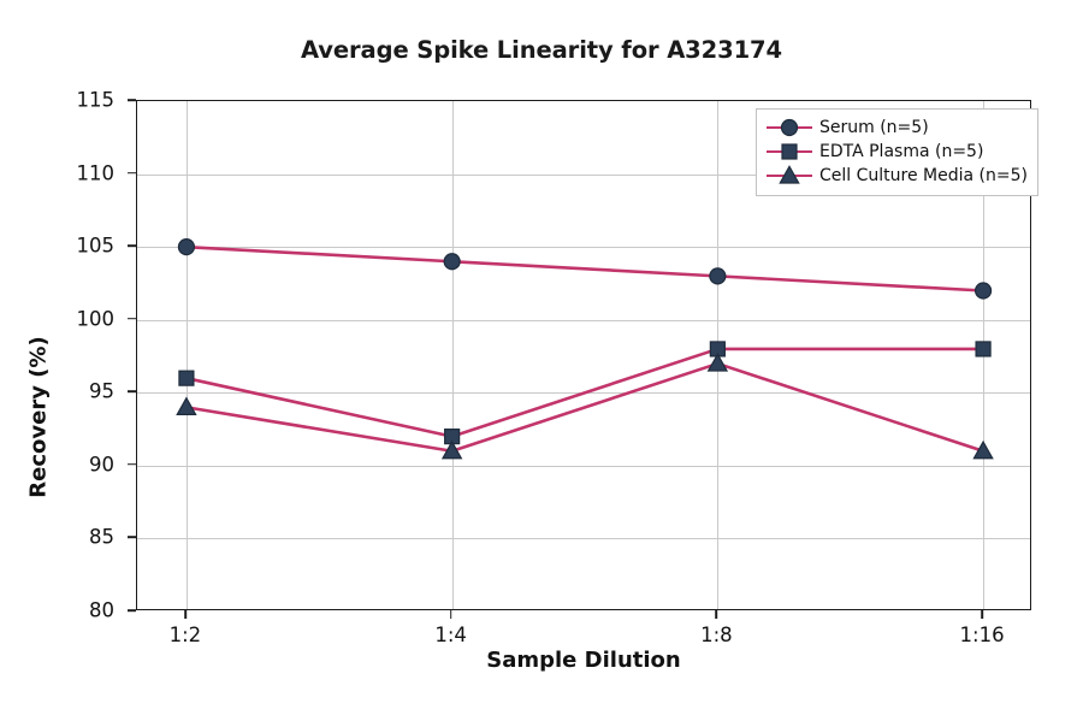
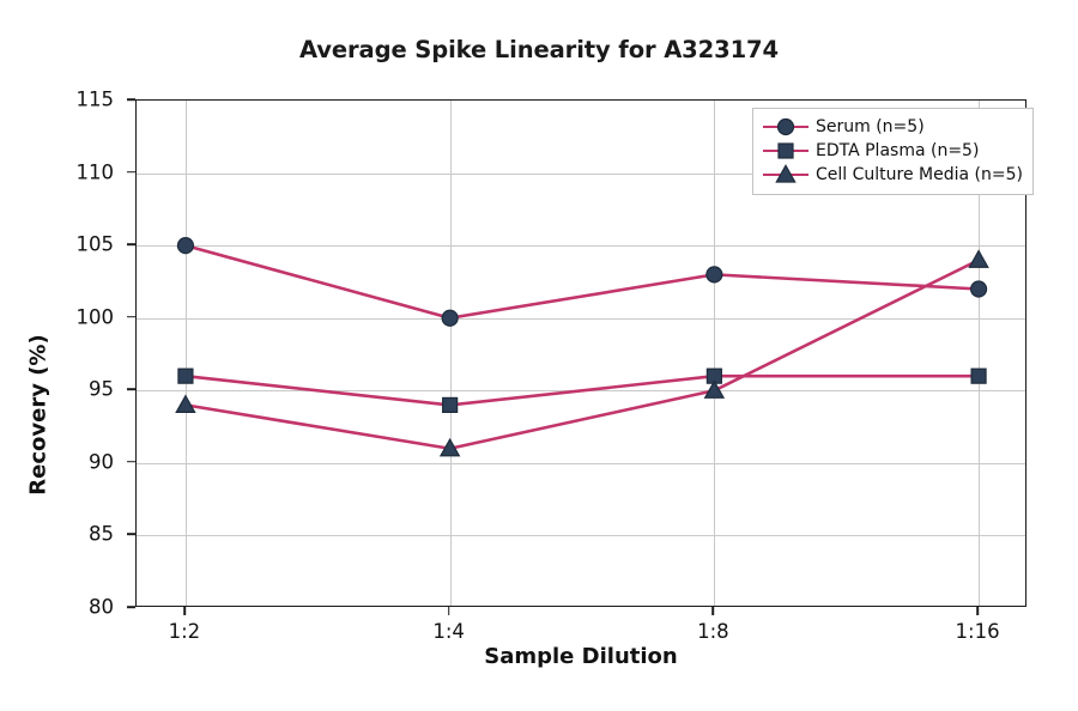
Serum (n=5)/1:4: 104 -> 100
EDTA Plasma (n=5)/1:4: 92 -> 94
EDTA Plasma (n=5)/1:8: 98 -> 96
Cell Culture Media (n=5)/1:8: 97 -> 95
EDTA Plasma (n=5)/1:16: 98 -> 96
Cell Culture Media (n=5)/1:16: 91 -> 104
